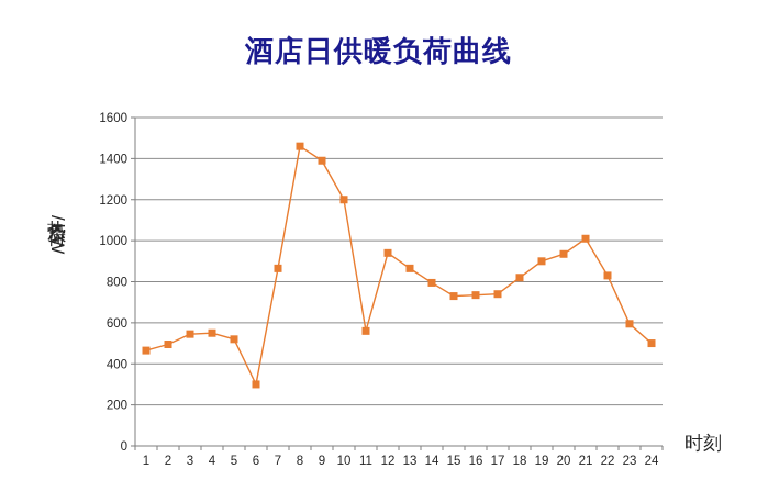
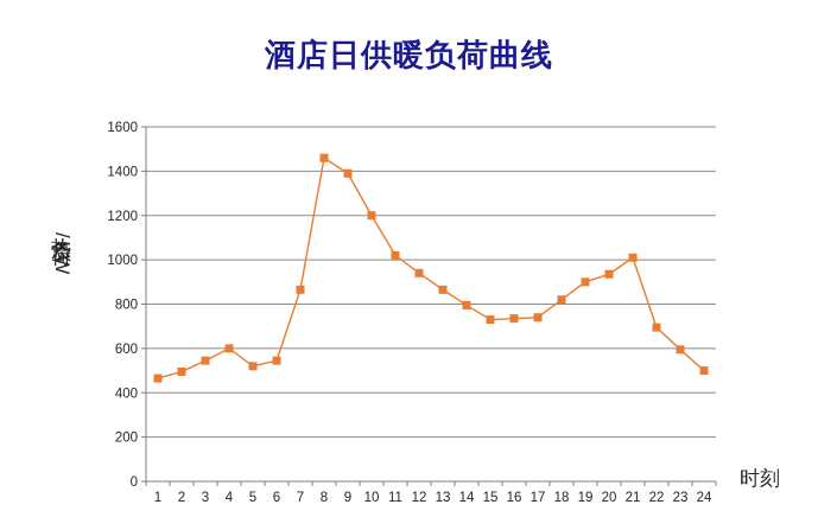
4: 550 -> 600
6: 300 -> 540
11: 560 -> 1020
22: 830 -> 700
